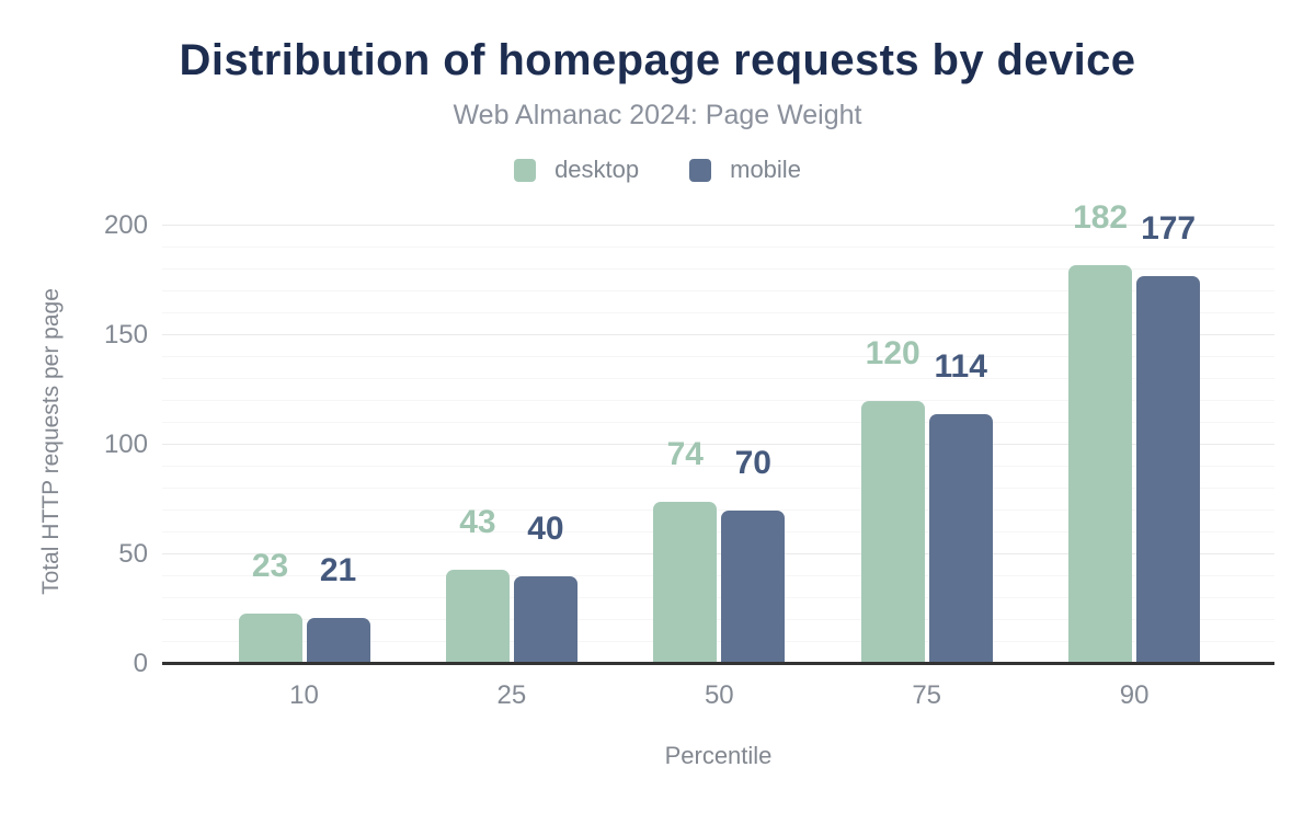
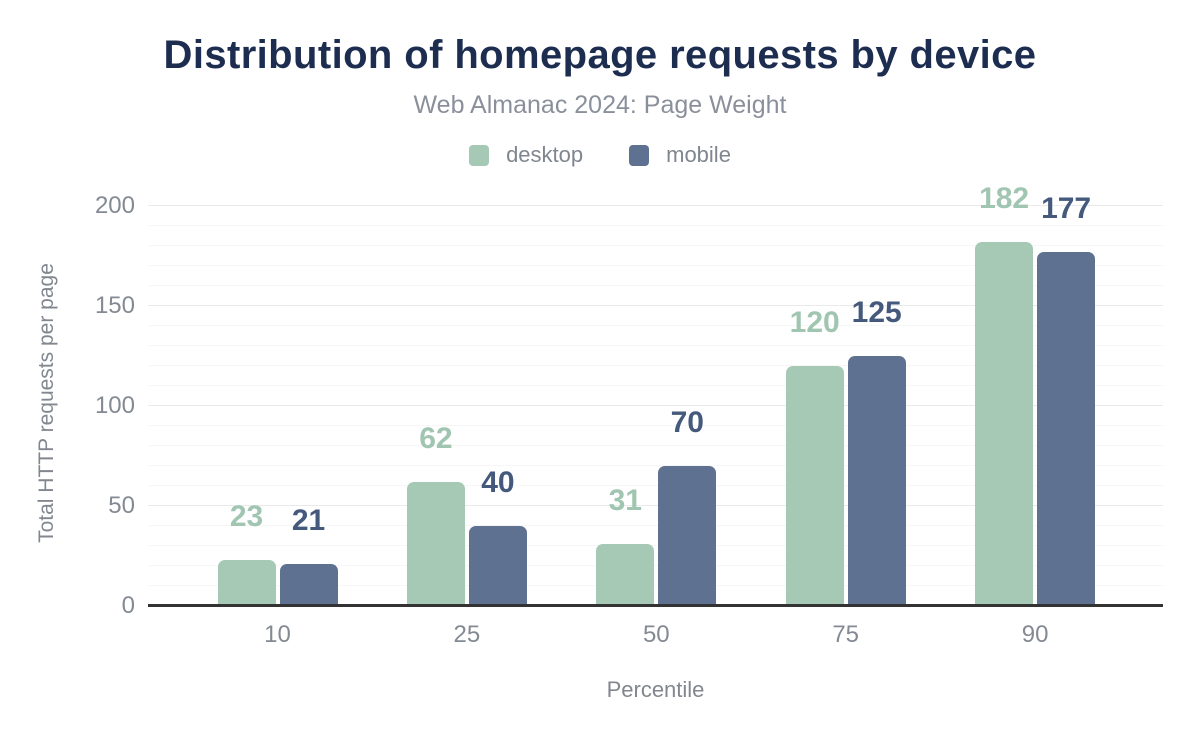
desktop/25: 43 -> 62
desktop/50: 74 -> 31
mobile/75: 114 -> 125
